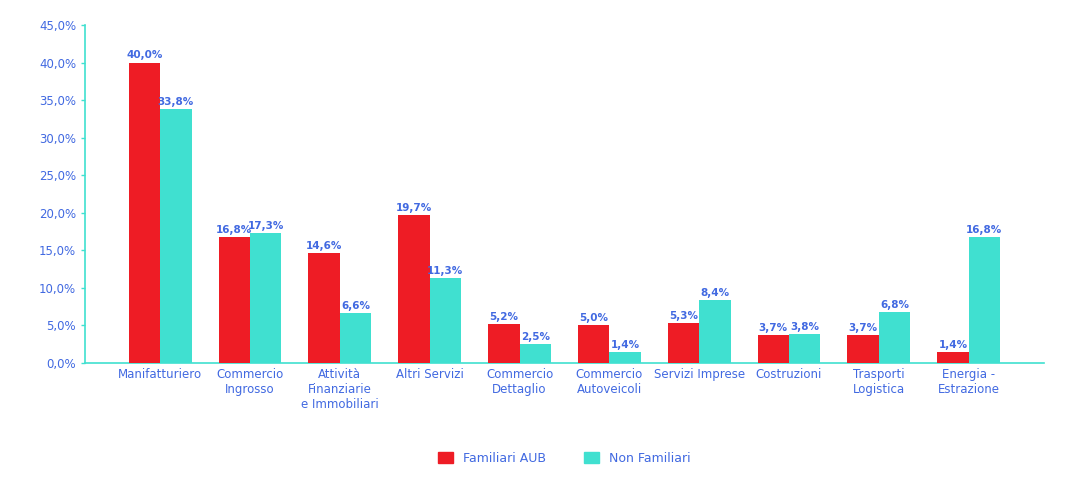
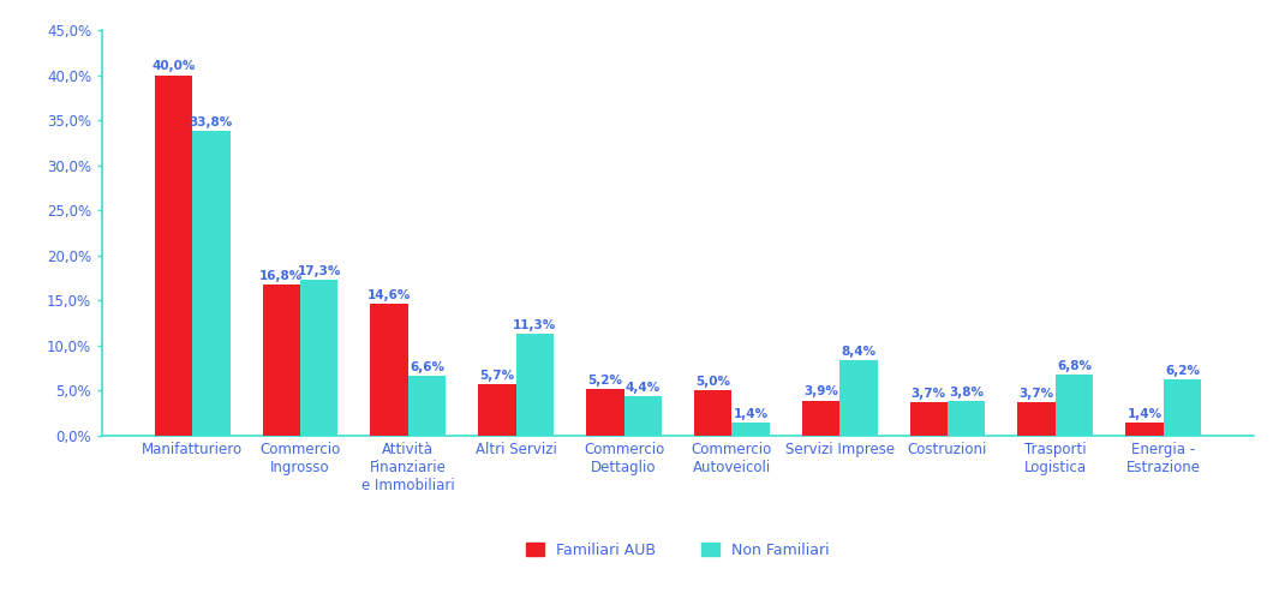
Familiari AUB/Altri Servizi: 19,7% -> 5,7%
Non Familiari/Commercio Dettaglio: 2,5% -> 4,4%
Familiari AUB/Servizi Imprese: 5,3% -> 3,9%
Non Familiari/Energia - Estrazione: 16,8% -> 6,2%
